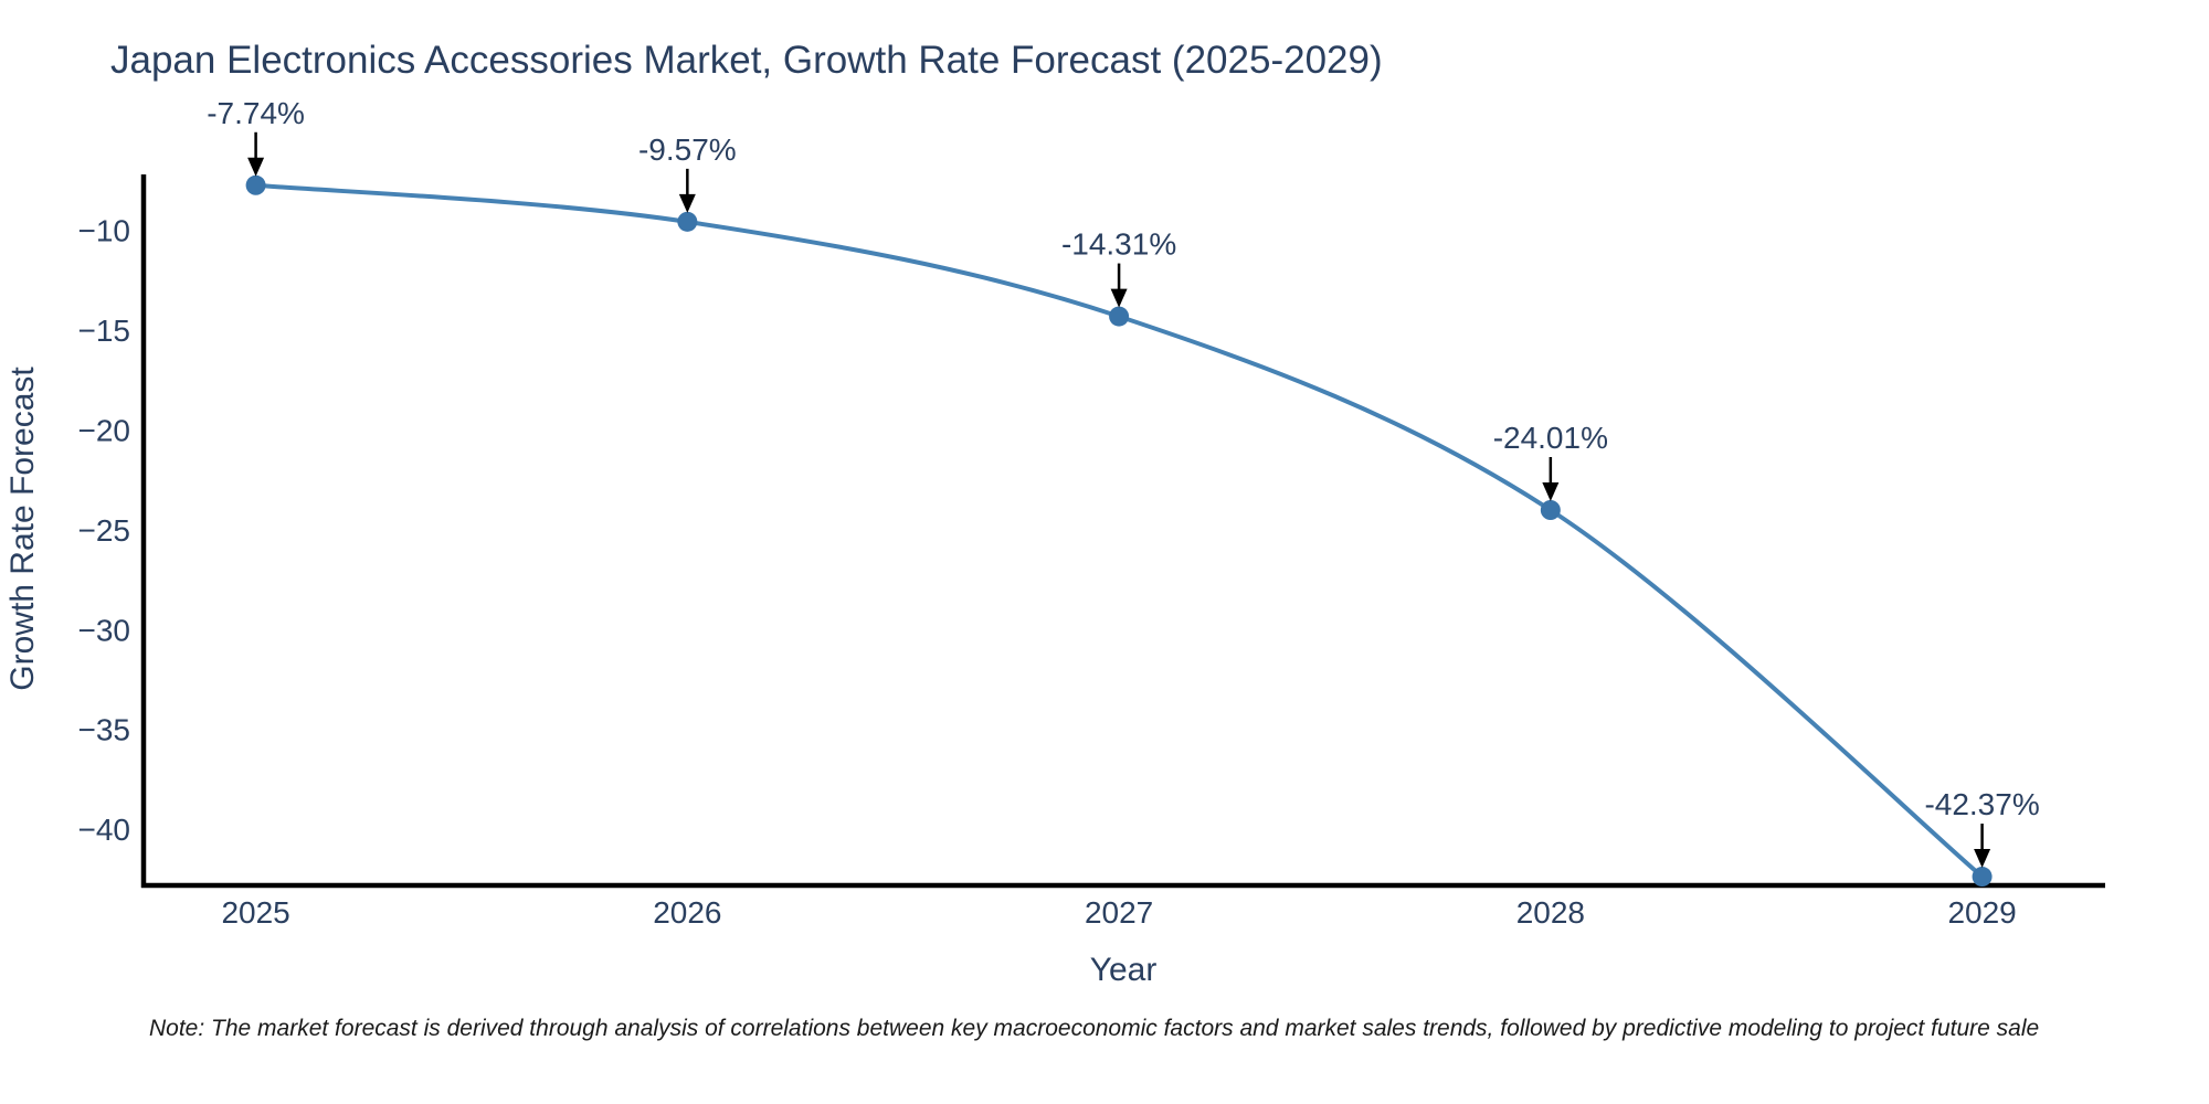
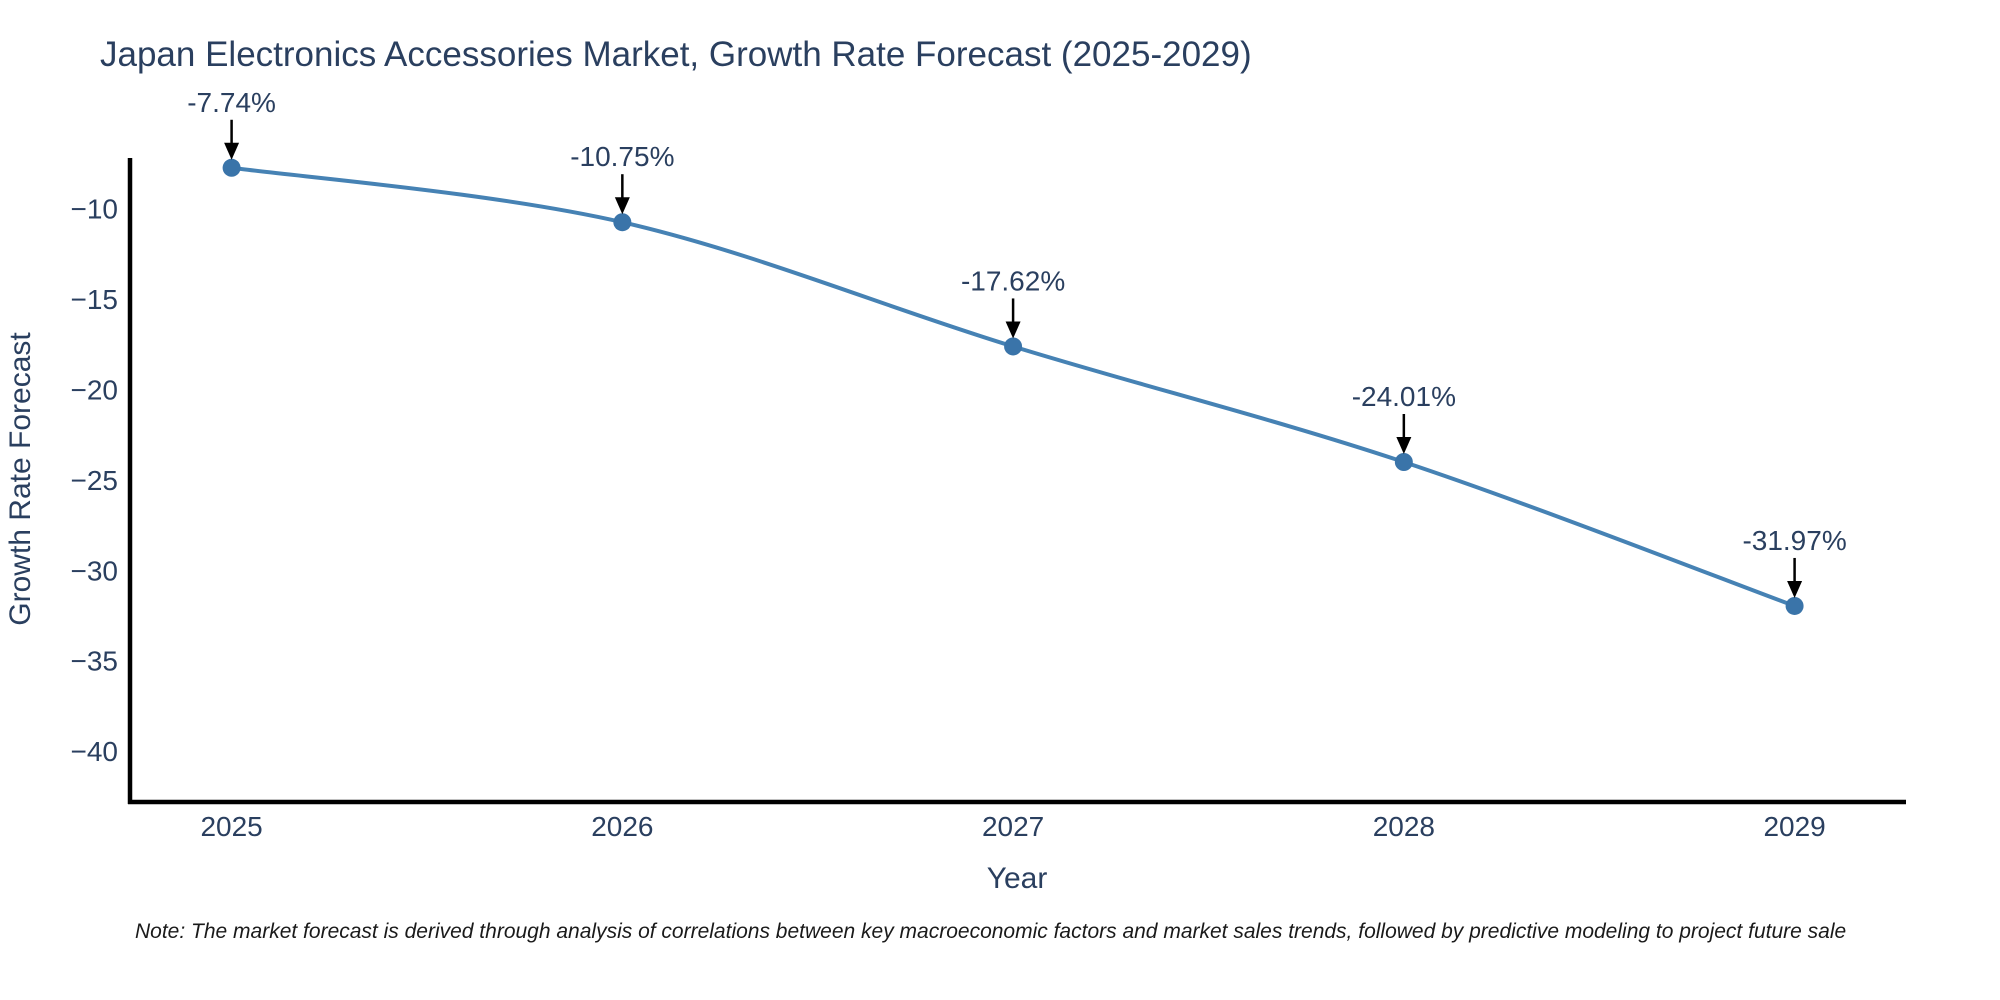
2026: -9.57% -> -10.75%
2027: -14.31% -> -17.62%
2029: -42.37% -> -31.97%
